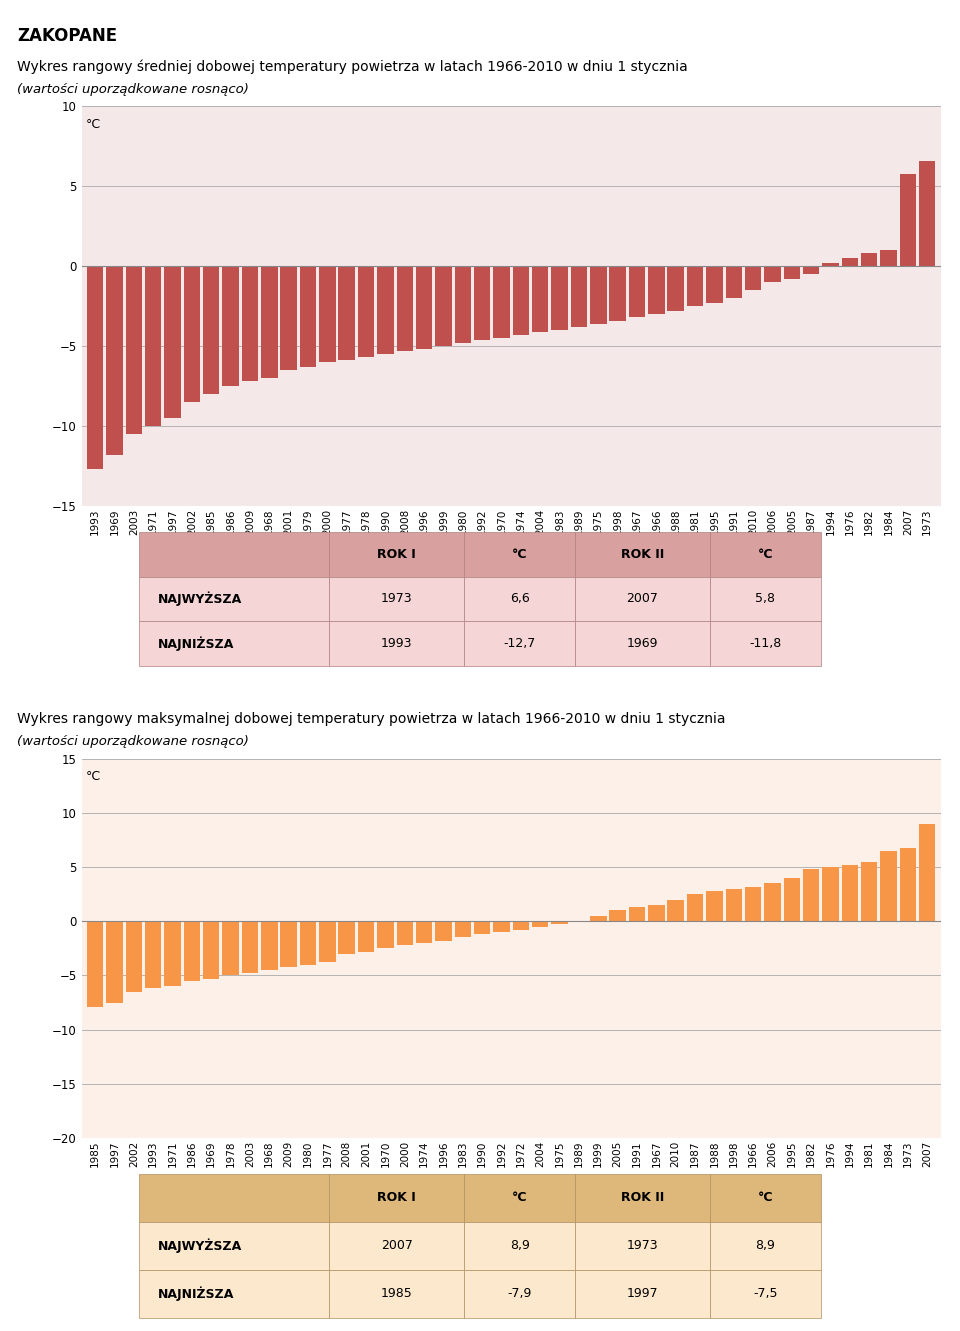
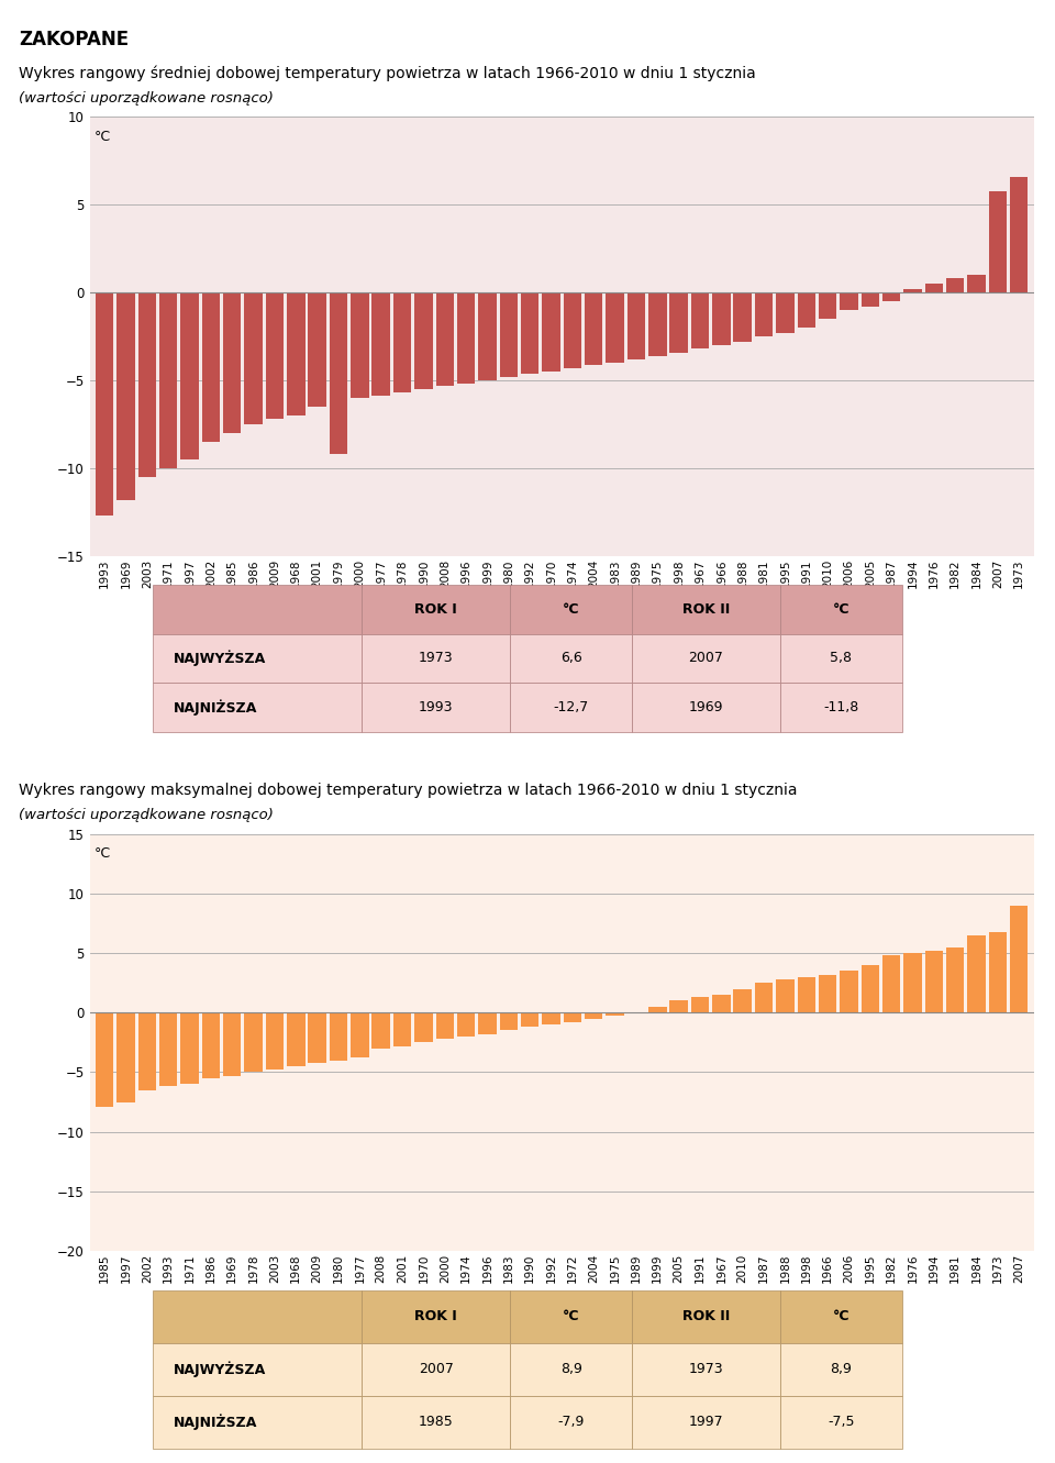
1979: -6.3 -> -9.2
